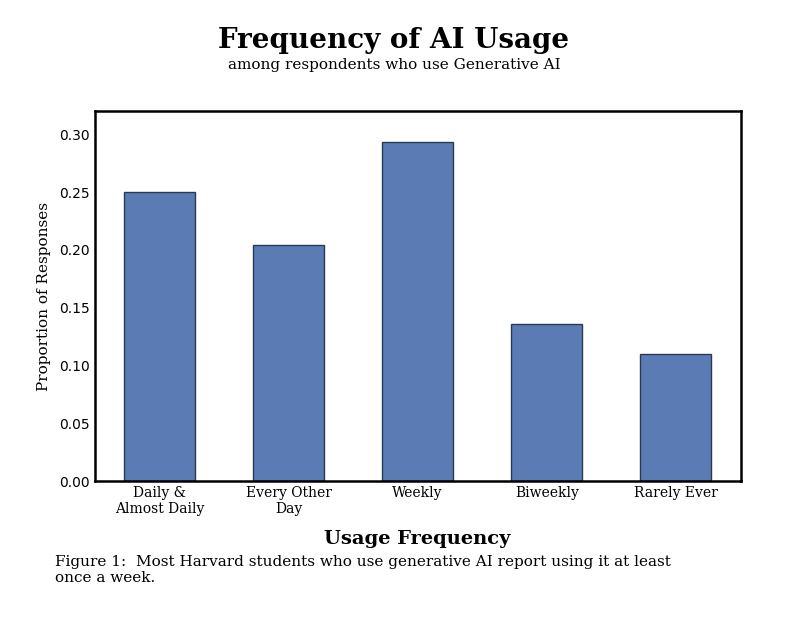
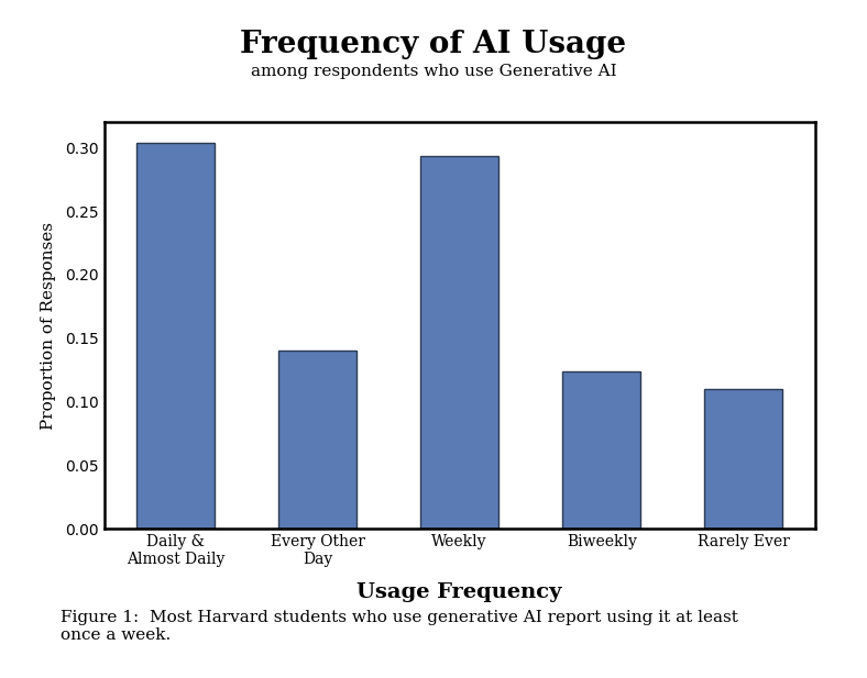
Daily & Almost Daily: 0.250 -> 0.304
Every Other Day: 0.204 -> 0.140
Biweekly: 0.136 -> 0.124
